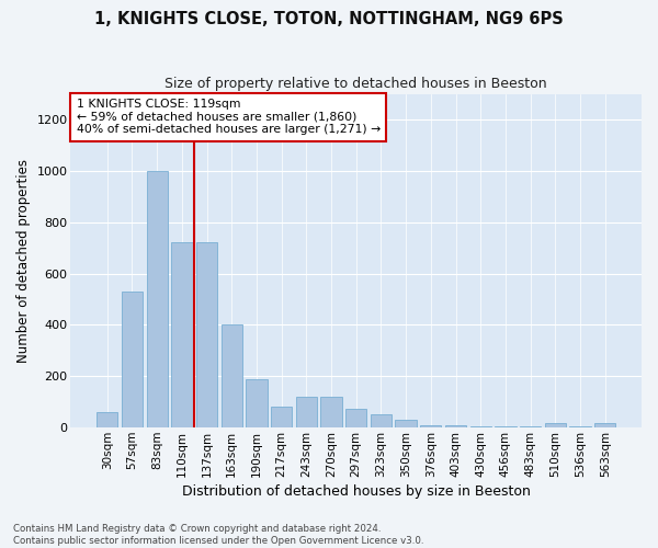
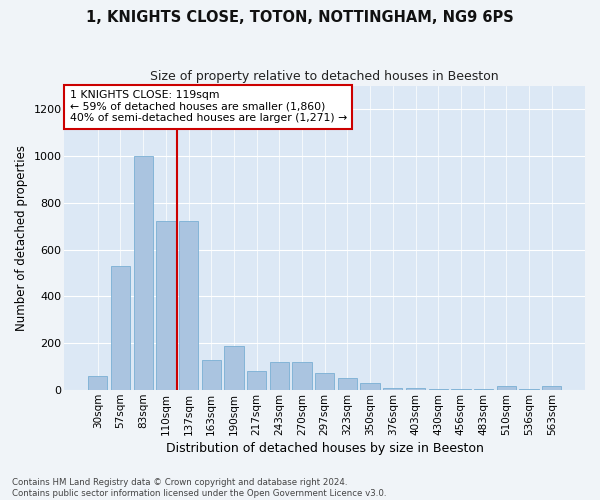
163sqm: 400 -> 130
